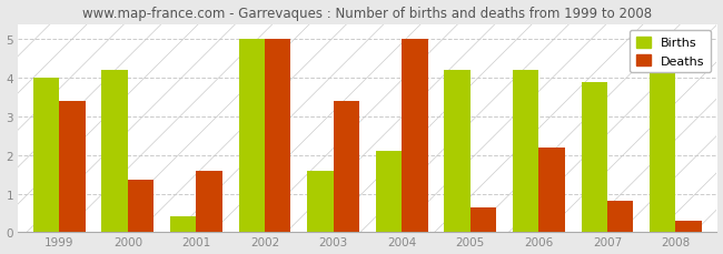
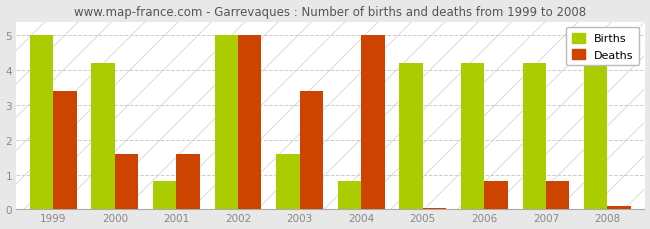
Births/1999: 4.0 -> 5.0
Deaths/2000: 1.35 -> 1.60
Births/2001: 0.4 -> 0.8
Births/2004: 2.1 -> 0.8
Deaths/2005: 0.65 -> 0.05
Deaths/2006: 2.20 -> 0.80
Births/2007: 3.9 -> 4.2
Deaths/2008: 0.30 -> 0.10
